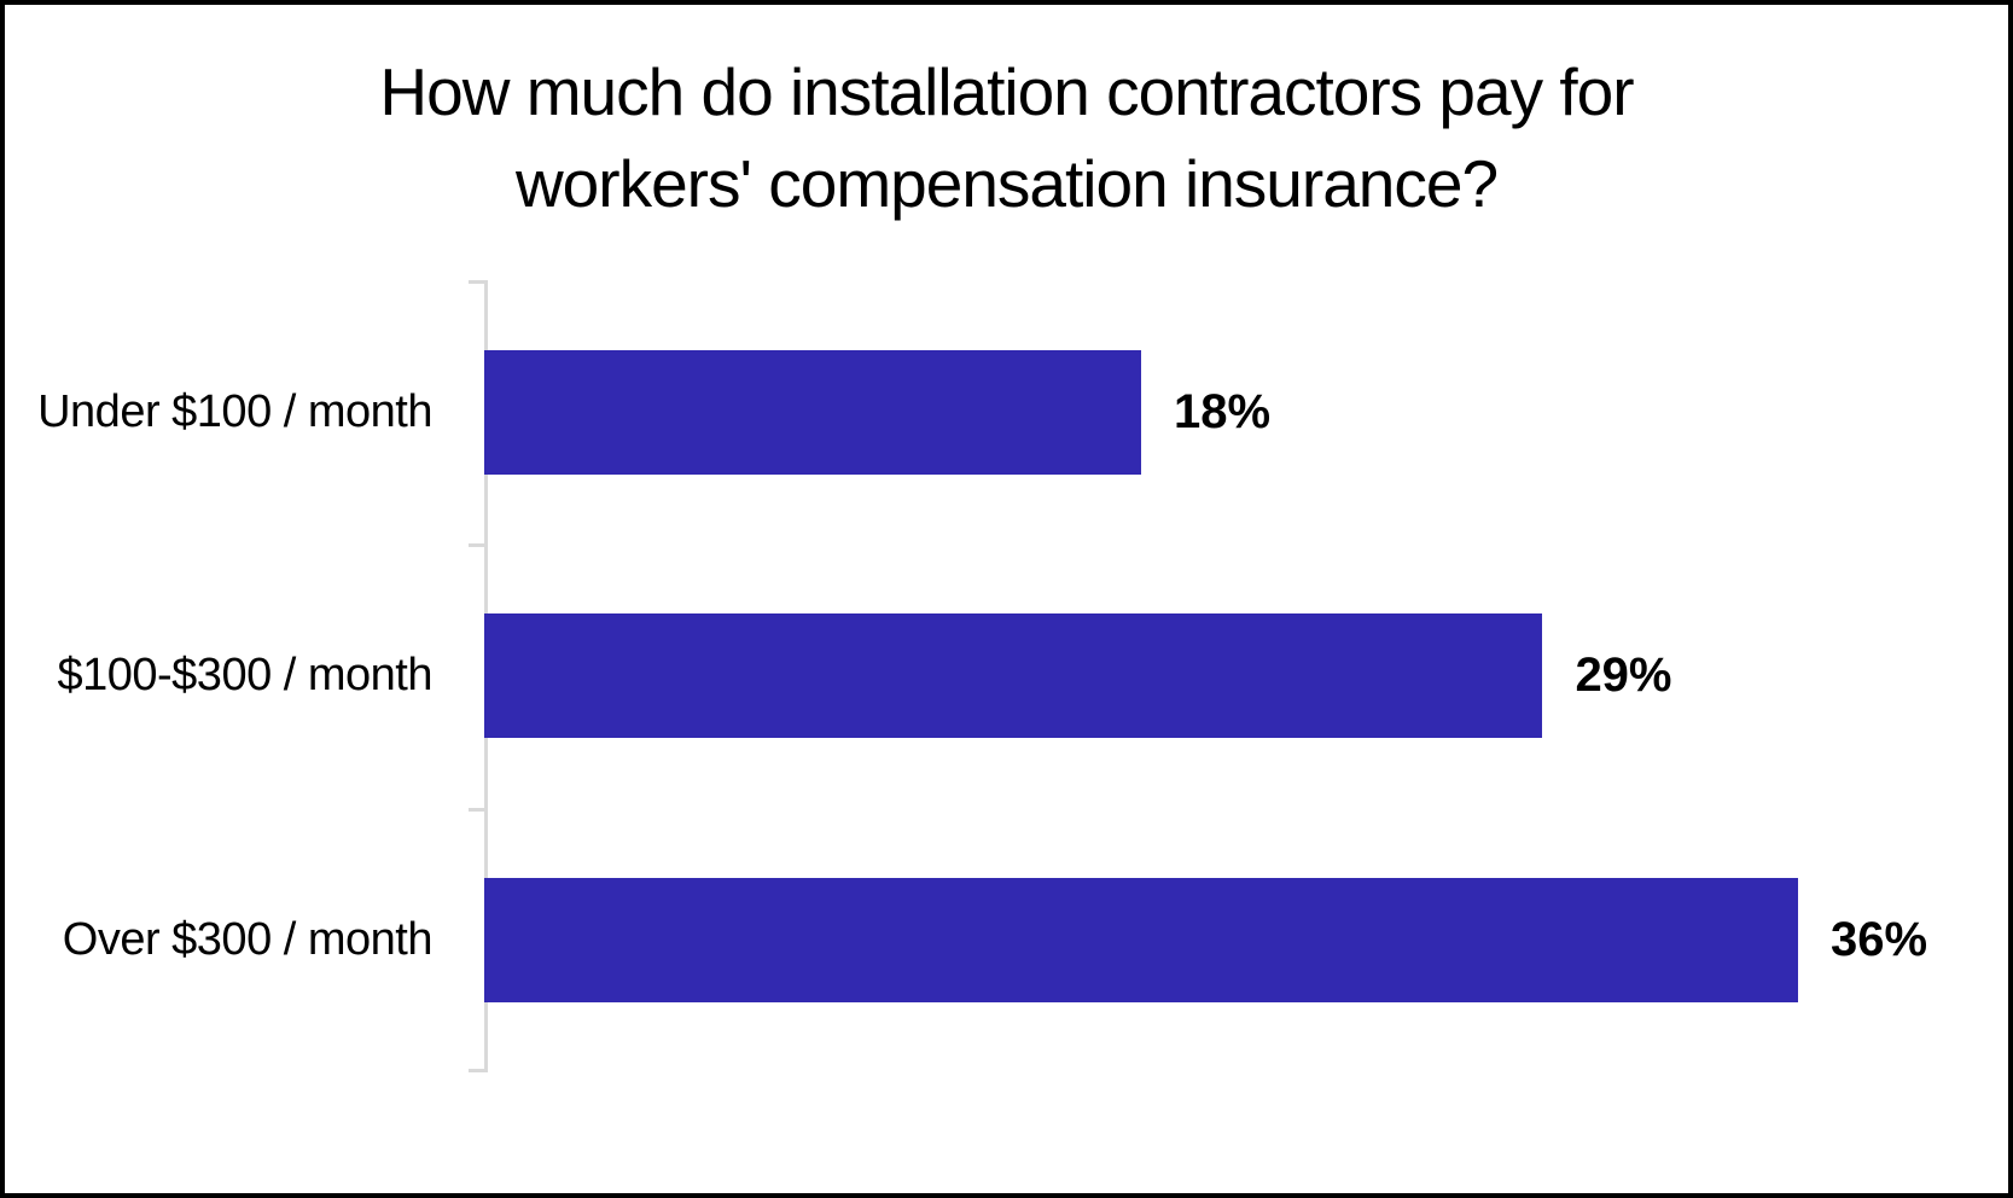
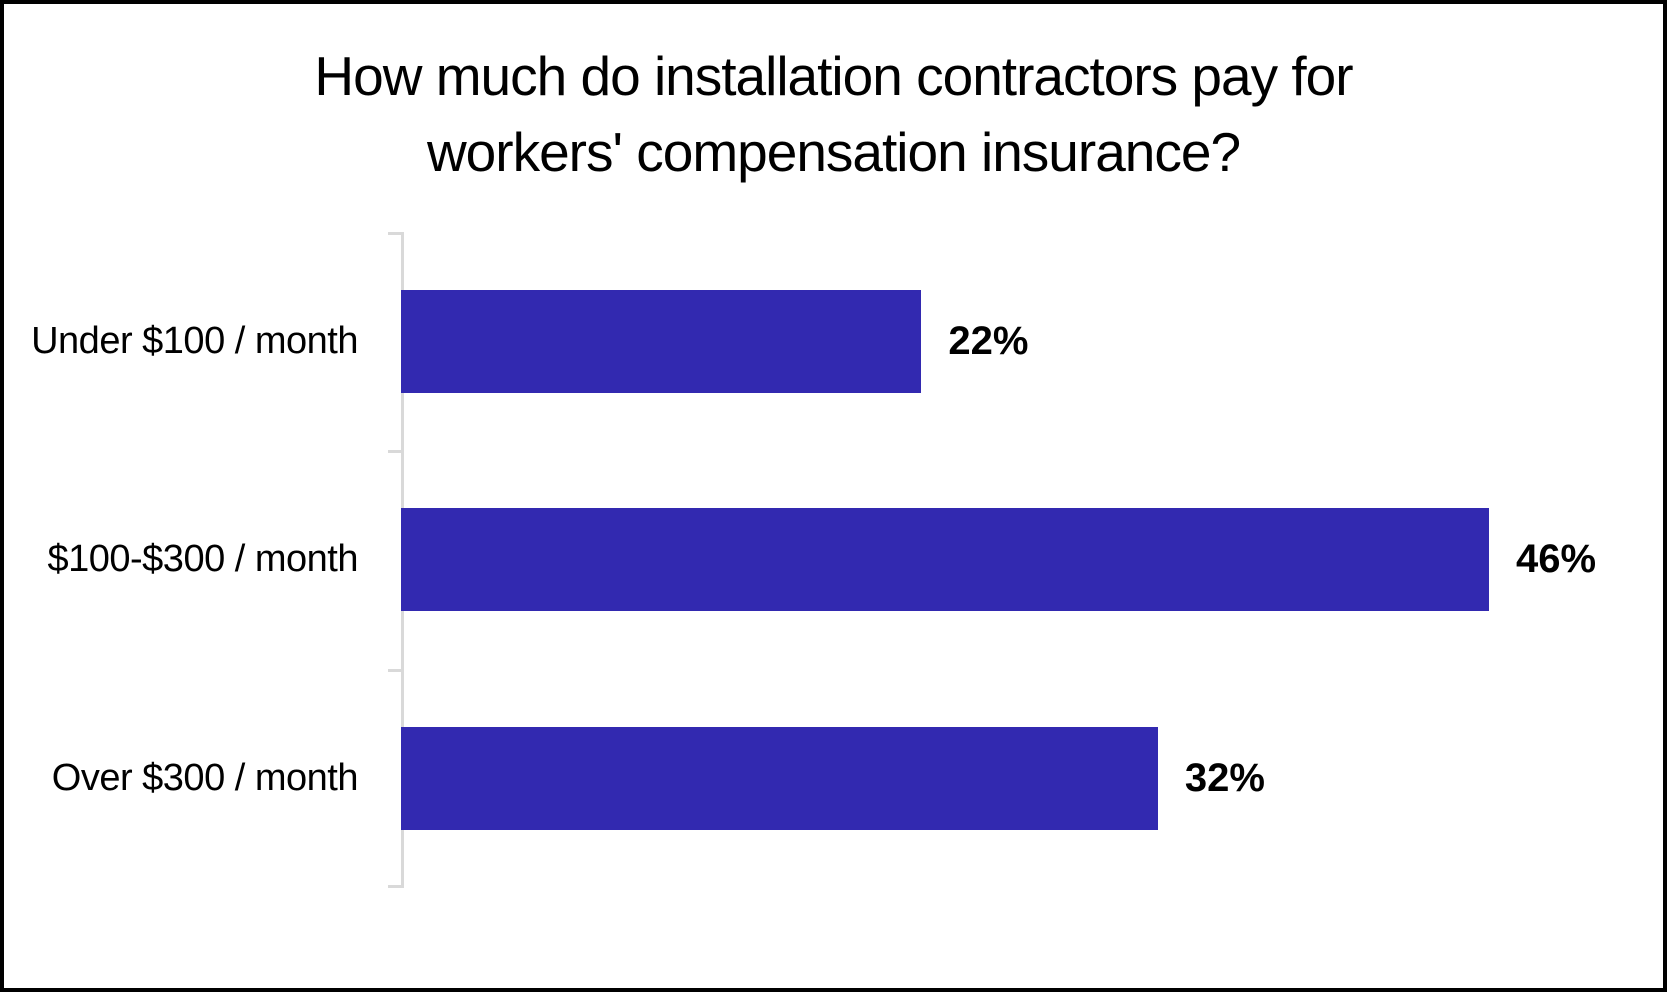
Under $100 / month: 18% -> 22%
$100-$300 / month: 29% -> 46%
Over $300 / month: 36% -> 32%
